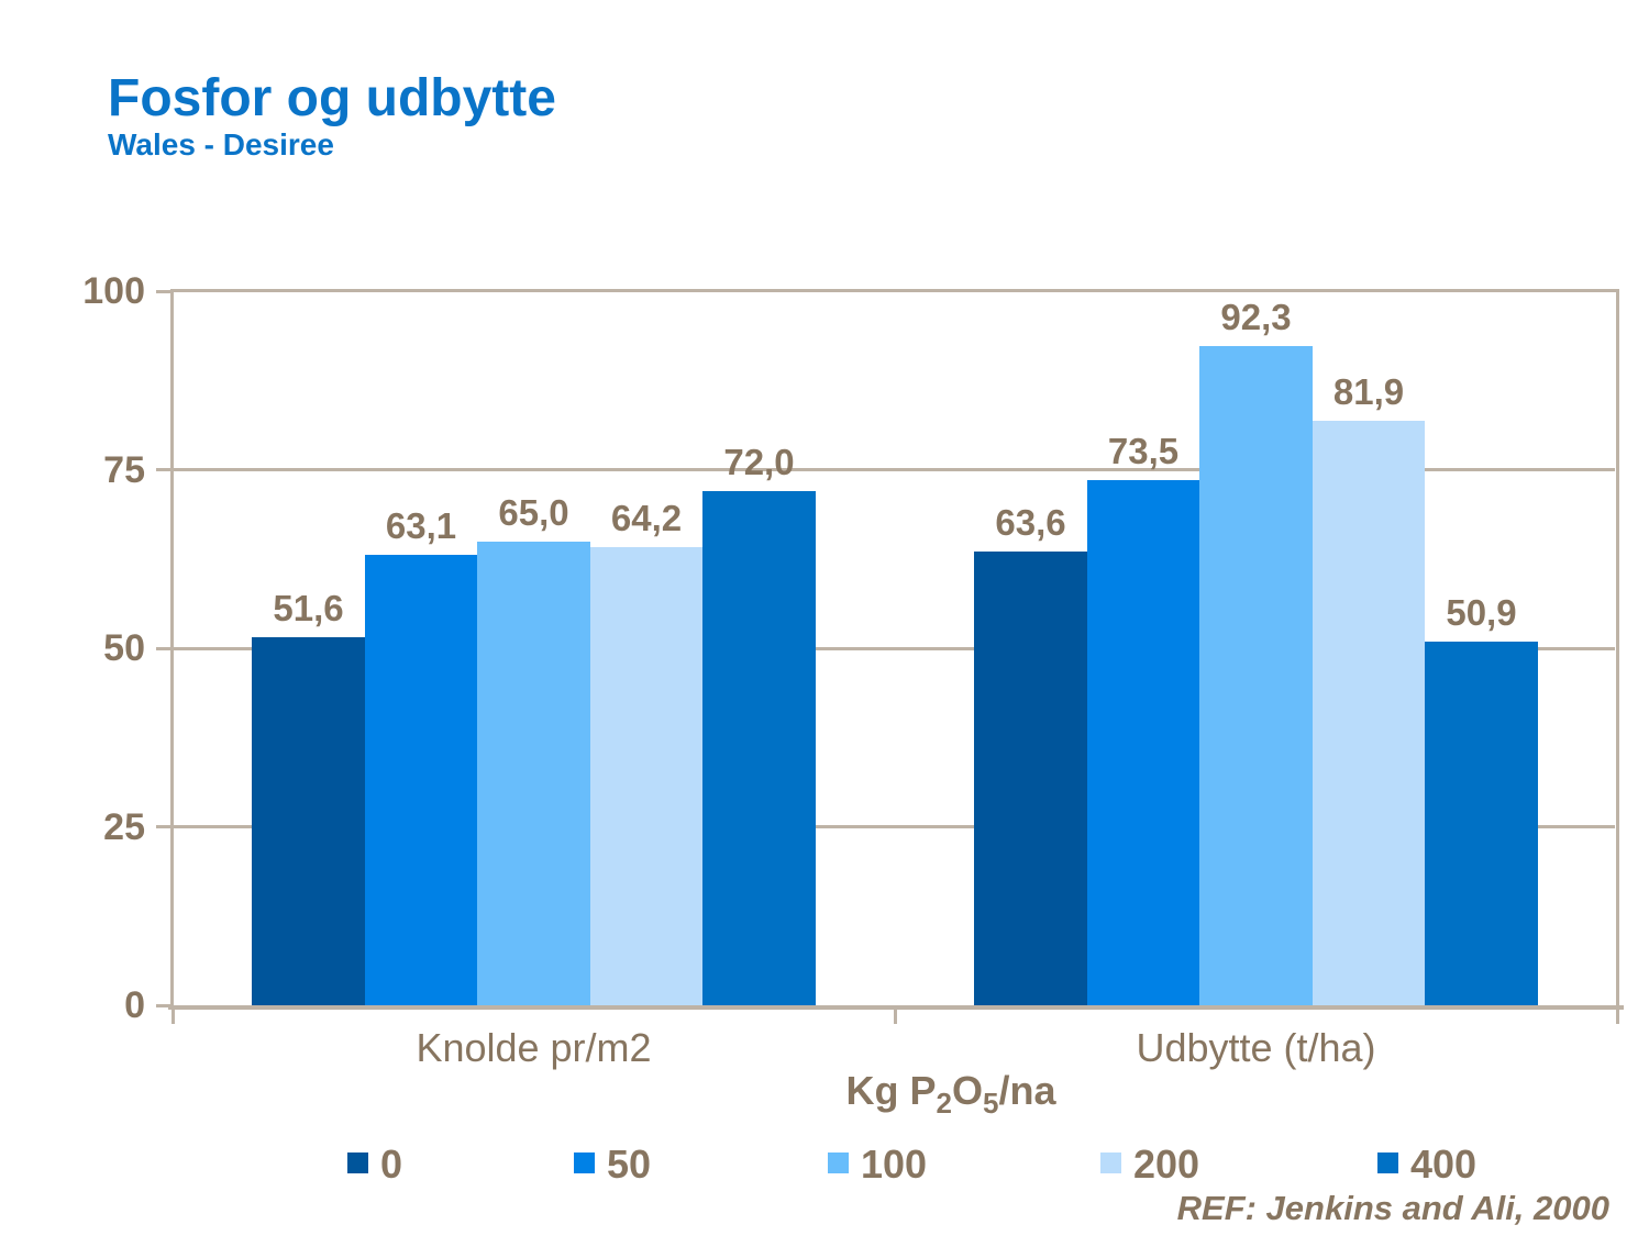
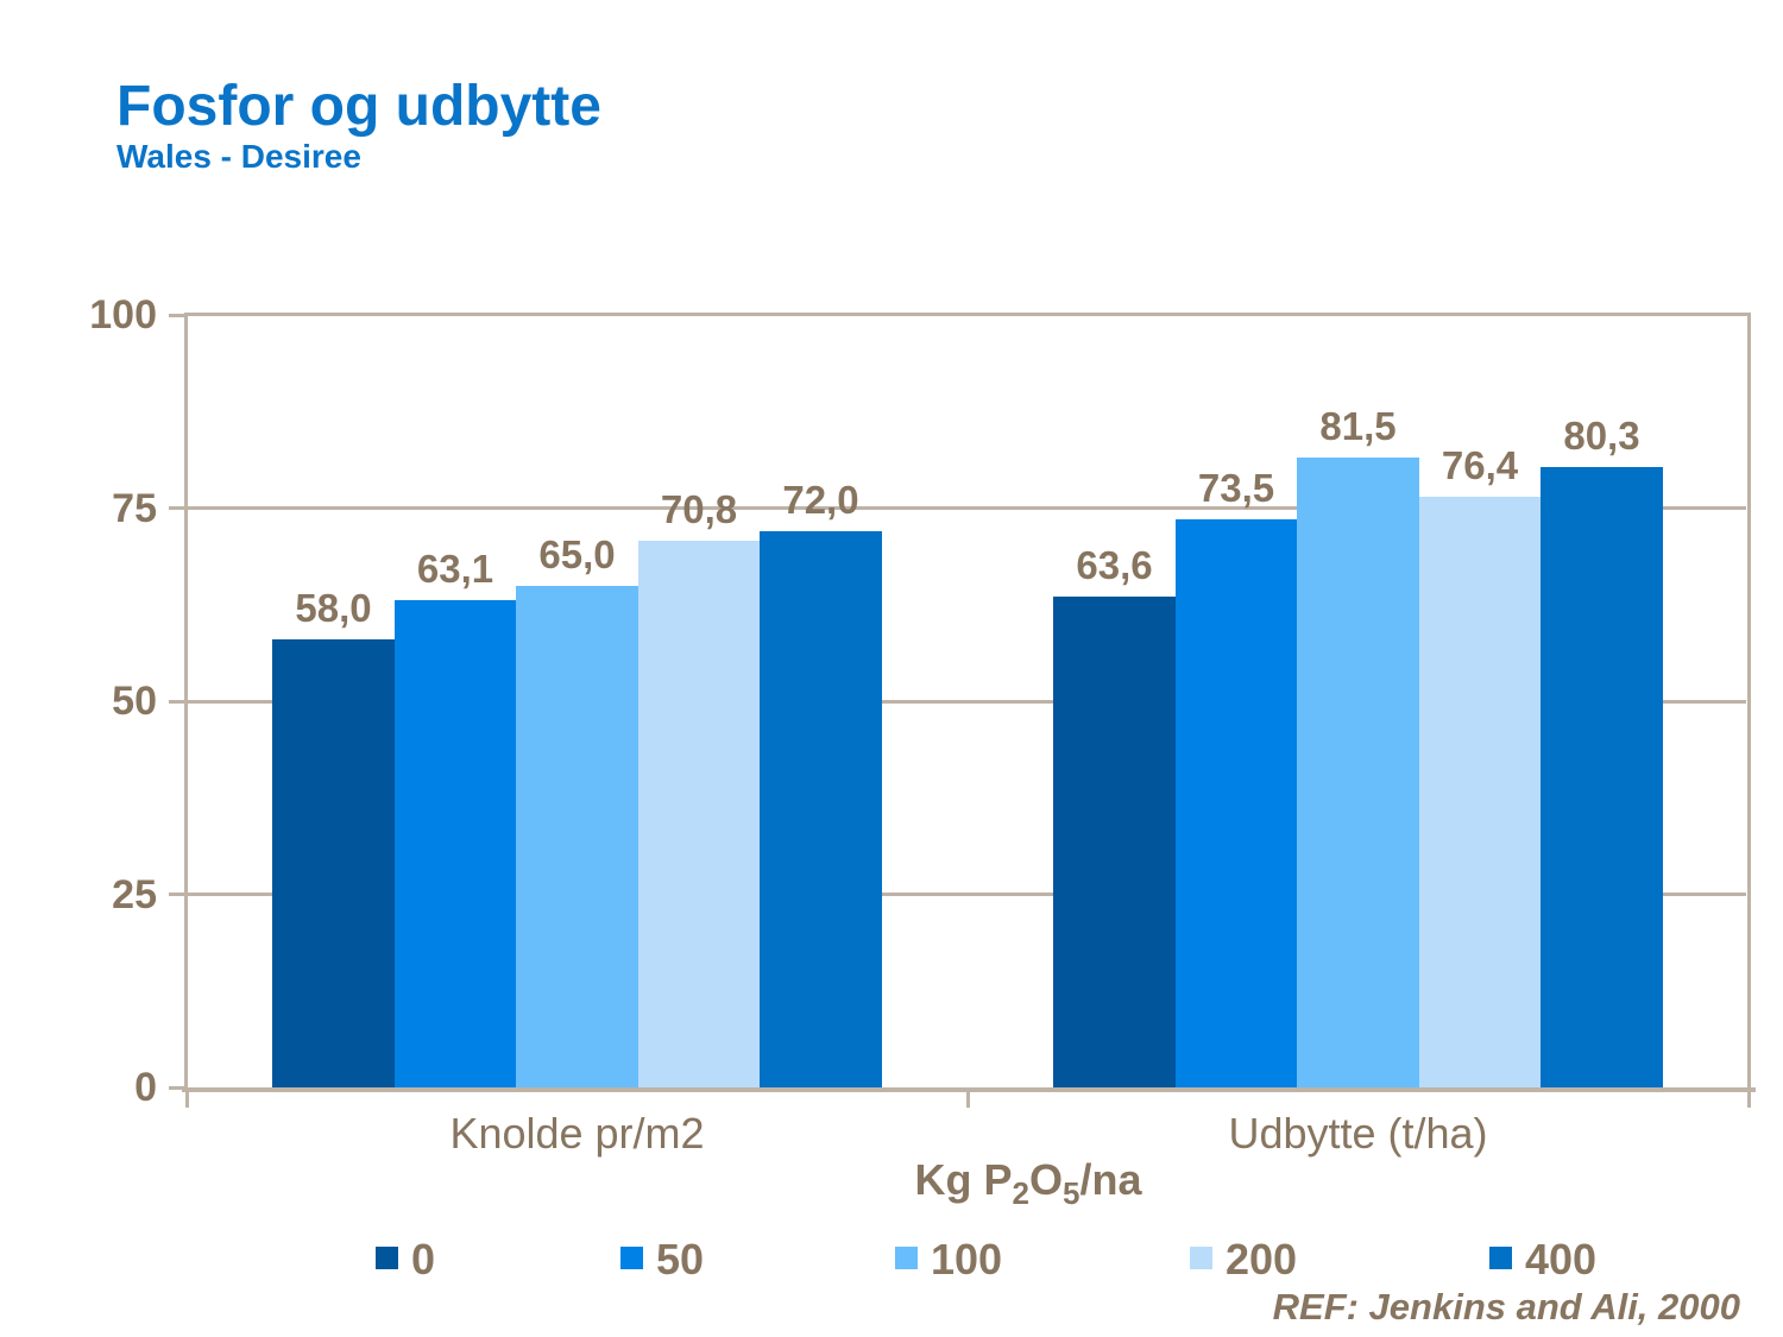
0/Knolde pr/m2: 51,6 -> 58,0
200/Knolde pr/m2: 64,2 -> 70,8
100/Udbytte (t/ha): 92,3 -> 81,5
200/Udbytte (t/ha): 81,9 -> 76,4
400/Udbytte (t/ha): 50,9 -> 80,3
